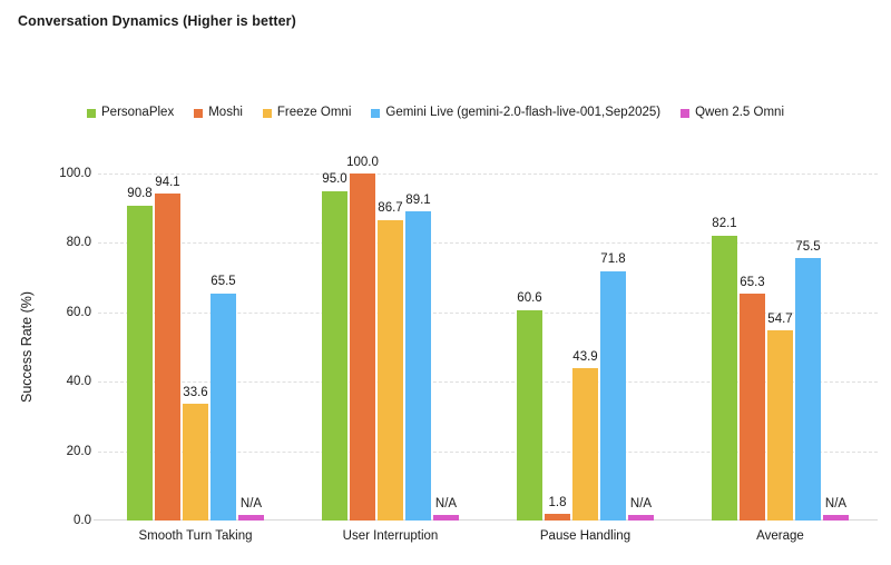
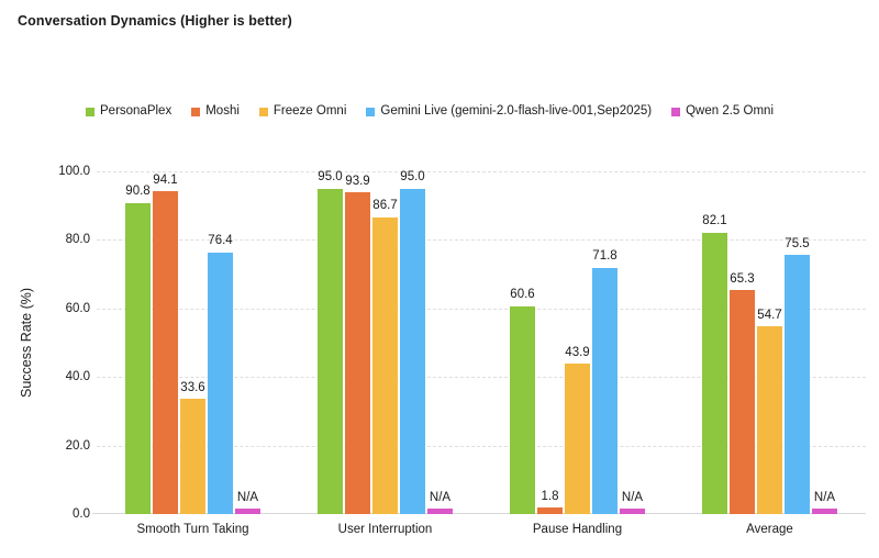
Gemini Live (gemini-2.0-flash-live-001,Sep2025)/Smooth Turn Taking: 65.5 -> 76.4
Moshi/User Interruption: 100.0 -> 93.9
Gemini Live (gemini-2.0-flash-live-001,Sep2025)/User Interruption: 89.1 -> 95.0
